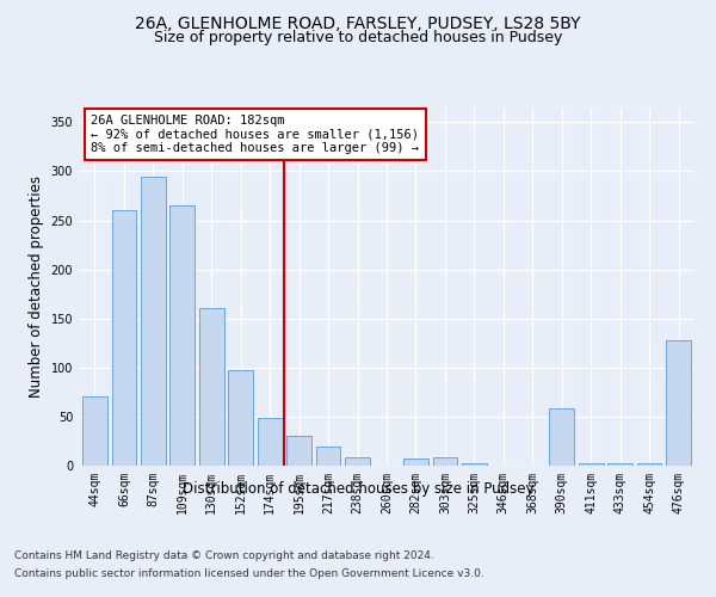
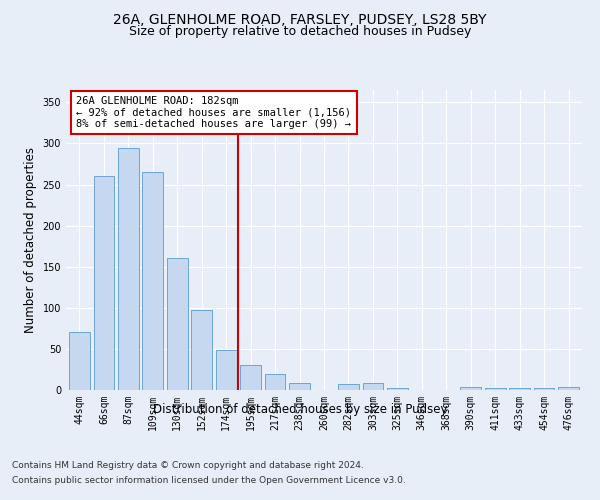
390sqm: 58 -> 4
476sqm: 128 -> 4
